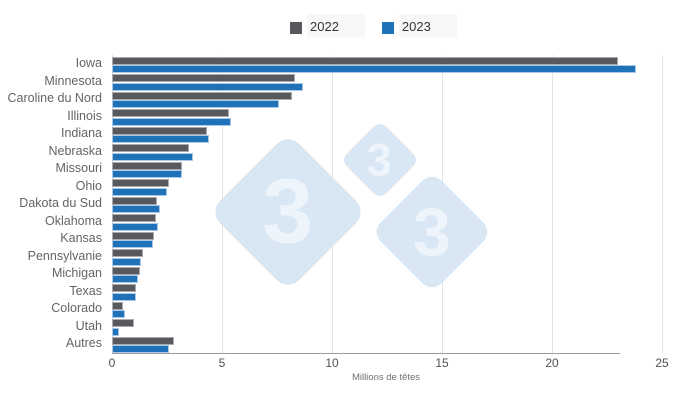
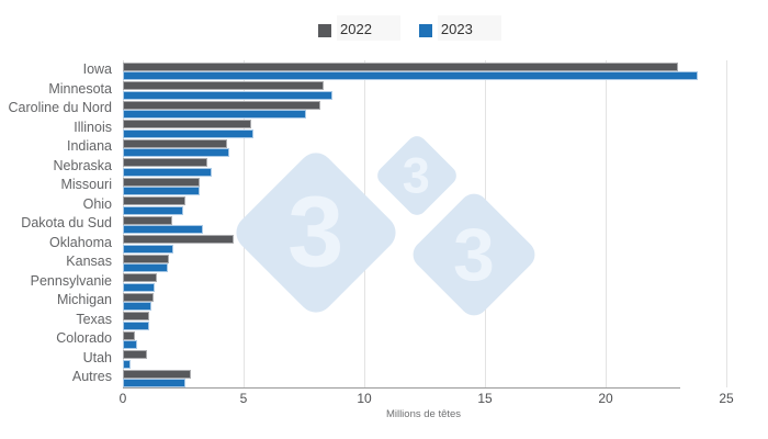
2023/Dakota du Sud: 2.2 -> 3.3
2022/Oklahoma: 2.0 -> 4.6
